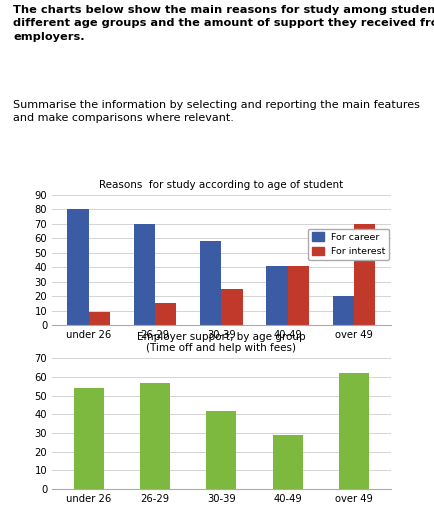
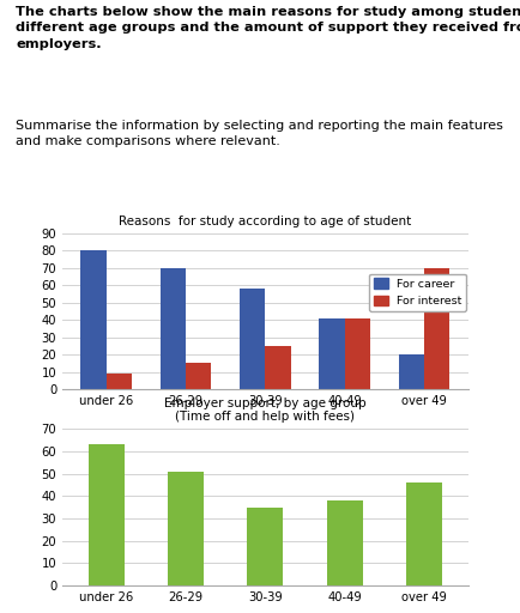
Employer support, by age group (Time off and help with fees)/under 26: 54 -> 63
Employer support, by age group (Time off and help with fees)/26-29: 57 -> 51
Employer support, by age group (Time off and help with fees)/30-39: 42 -> 35
Employer support, by age group (Time off and help with fees)/40-49: 29 -> 38
Employer support, by age group (Time off and help with fees)/over 49: 62 -> 46
